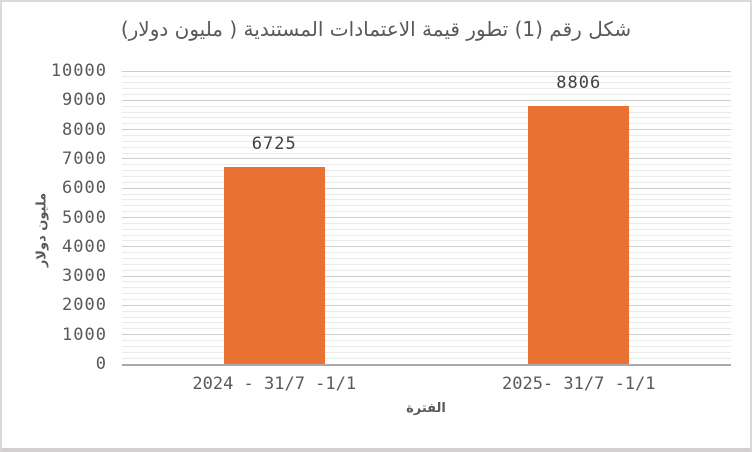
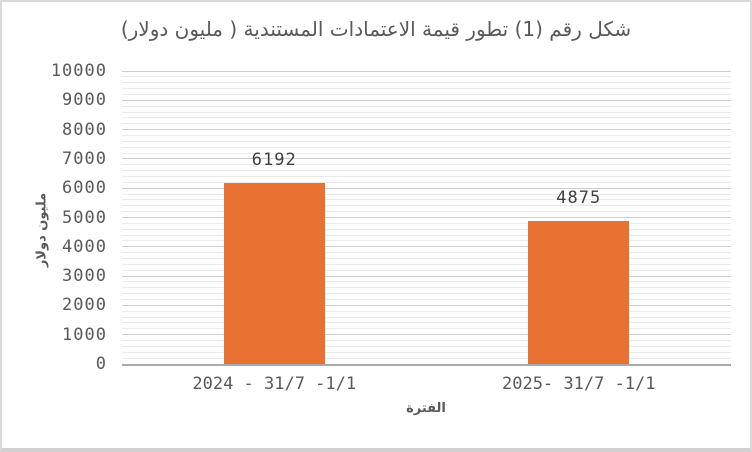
2024 - 31/7 -1/1: 6725 -> 6192
2025- 31/7 -1/1: 8806 -> 4875
